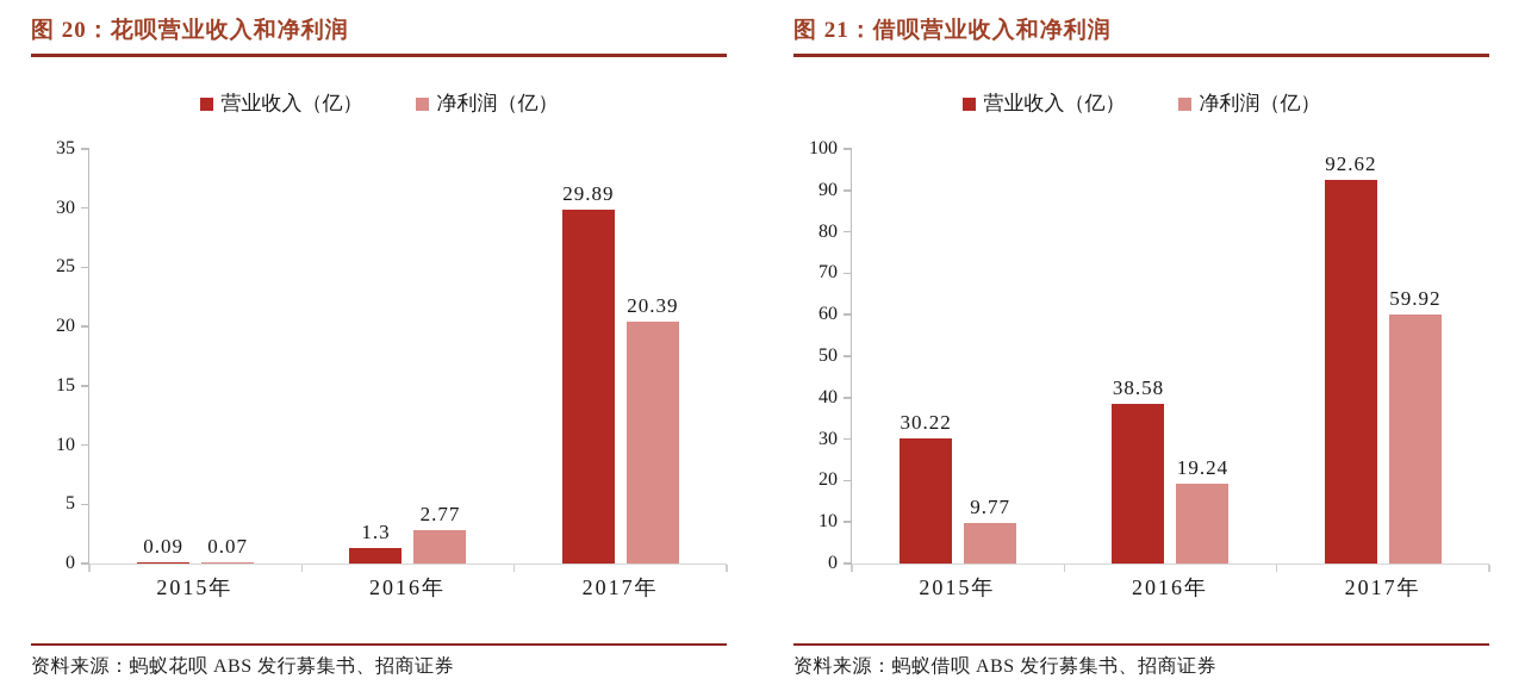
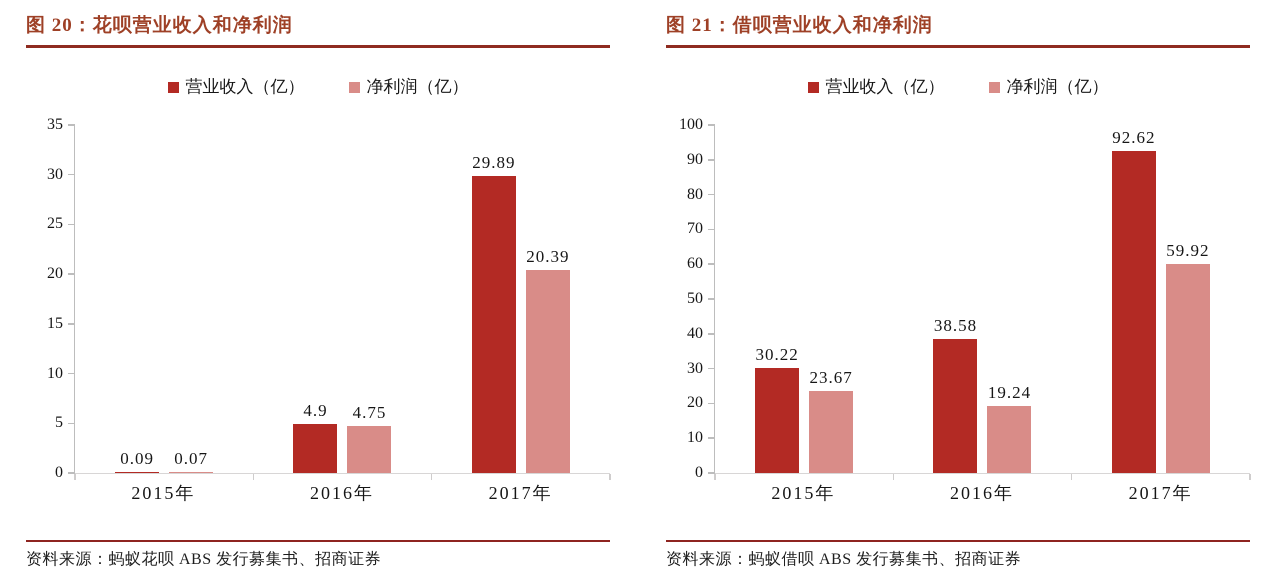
图 20：花呗营业收入和净利润/营业收入（亿）/2016年: 1.3 -> 4.9
图 20：花呗营业收入和净利润/净利润（亿）/2016年: 2.77 -> 4.75
图 21：借呗营业收入和净利润/净利润（亿）/2015年: 9.77 -> 23.67
